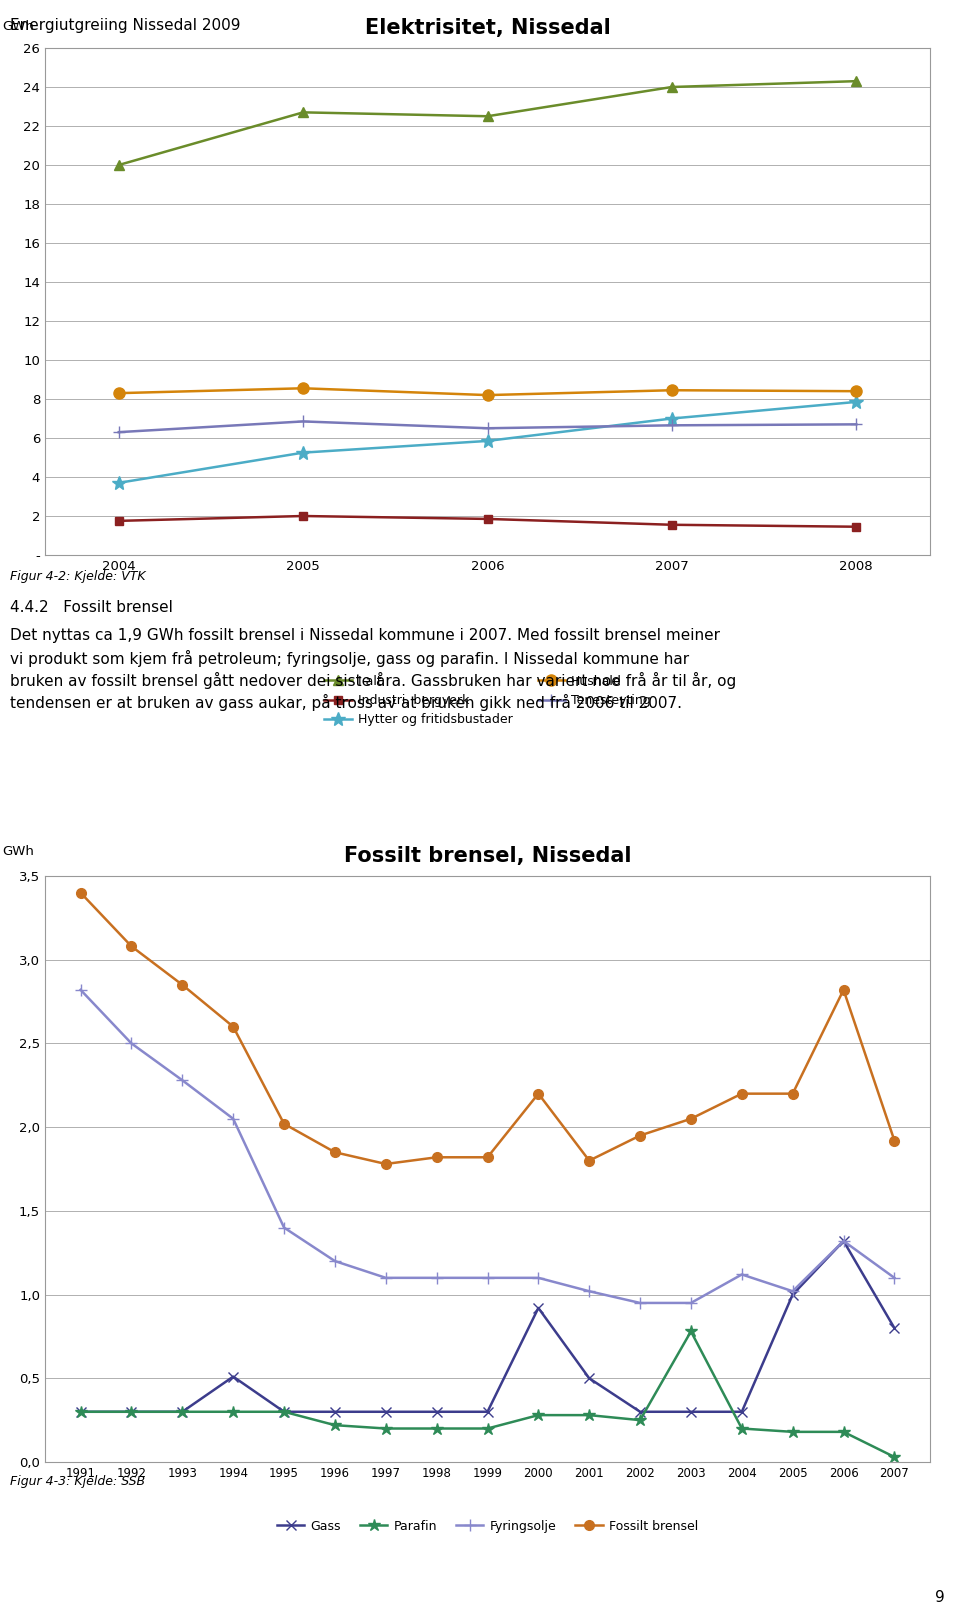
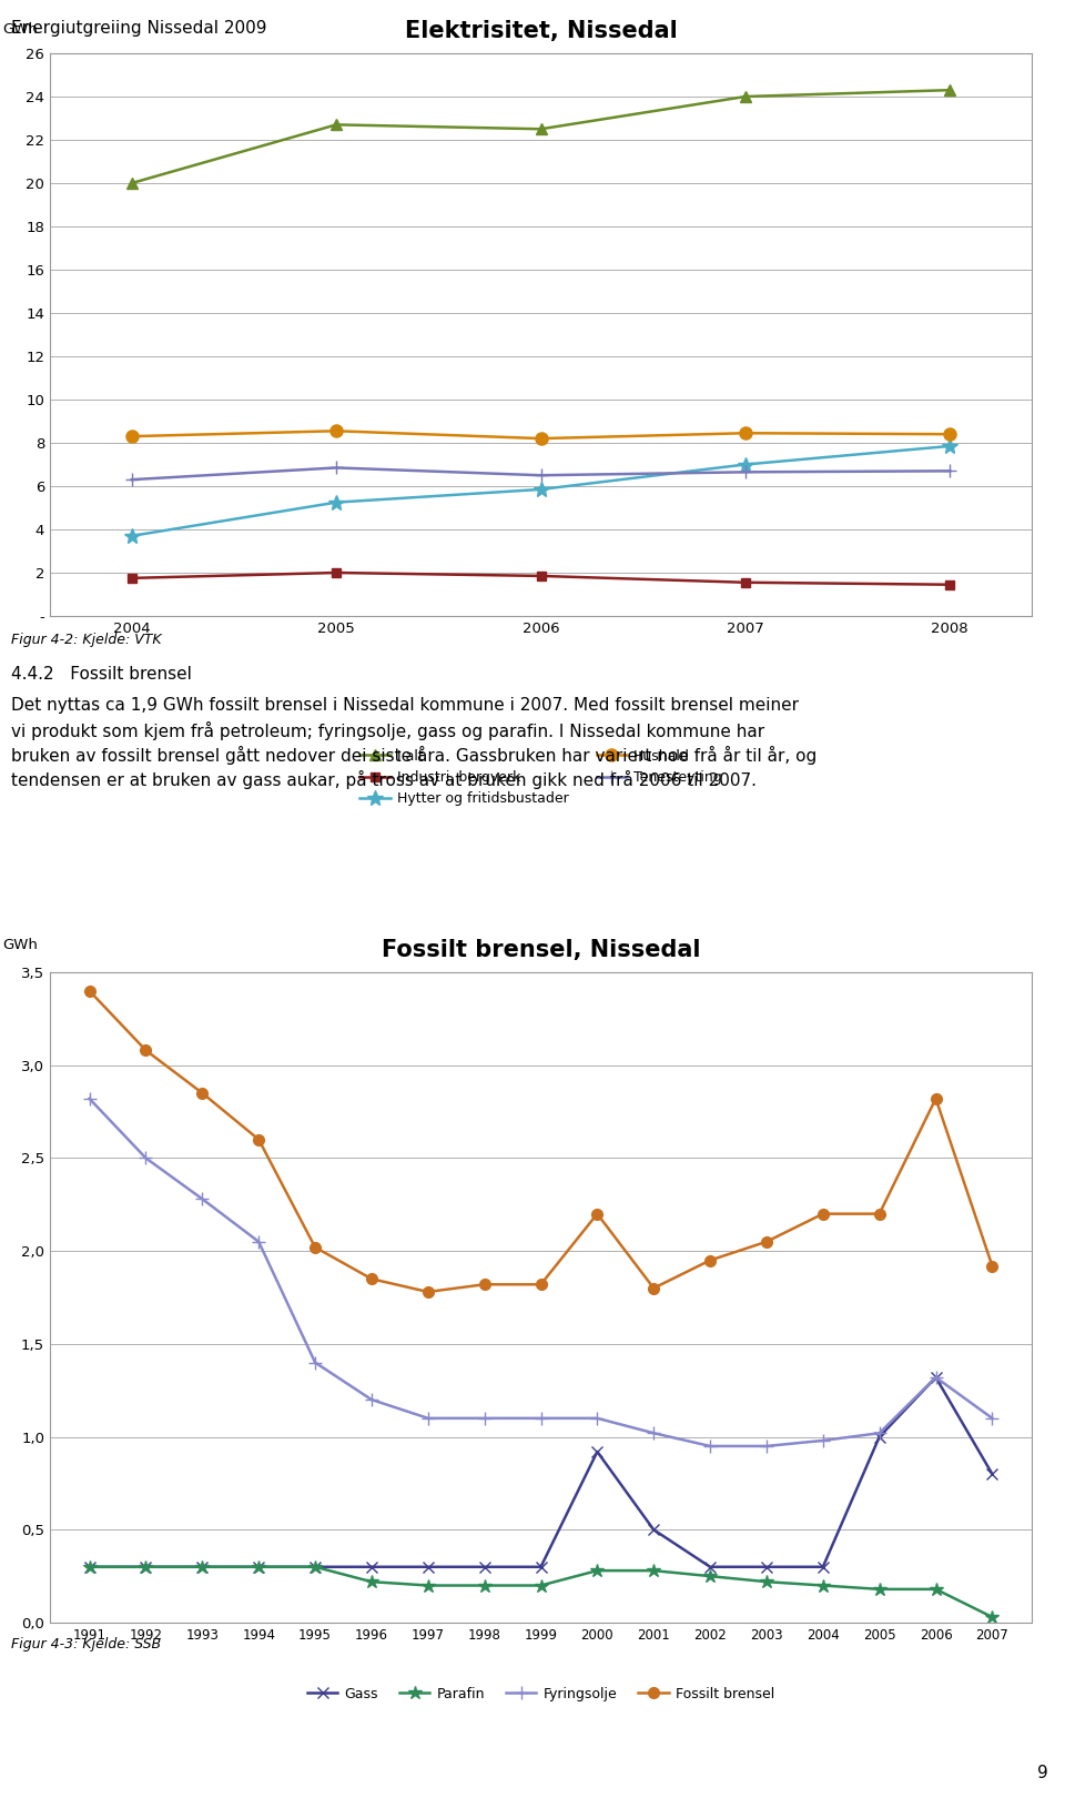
Fossilt brensel, Nissedal/Gass/1994: 0,51 -> 0,30
Fossilt brensel, Nissedal/Parafin/2003: 0,78 -> 0,22
Fossilt brensel, Nissedal/Fyringsolje/2004: 1,12 -> 0,98
